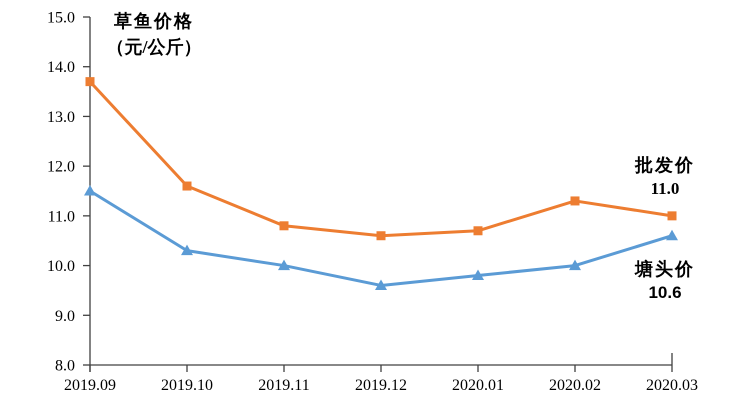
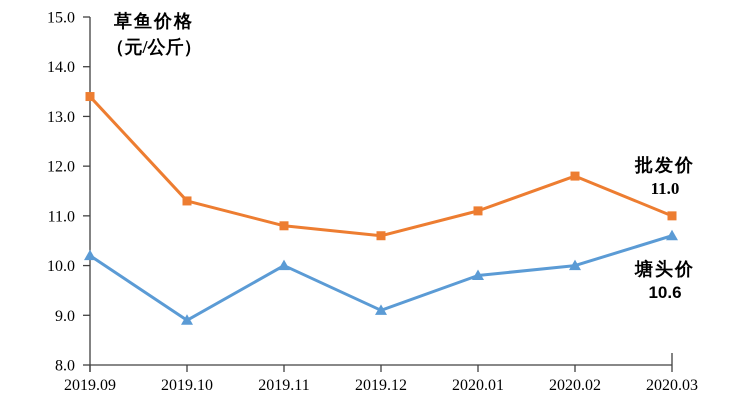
批发价/2019.09: 13.7 -> 13.4
塘头价/2019.09: 11.5 -> 10.2
批发价/2019.10: 11.6 -> 11.3
塘头价/2019.10: 10.3 -> 8.9
塘头价/2019.12: 9.6 -> 9.1
批发价/2020.01: 10.7 -> 11.1
批发价/2020.02: 11.3 -> 11.8
